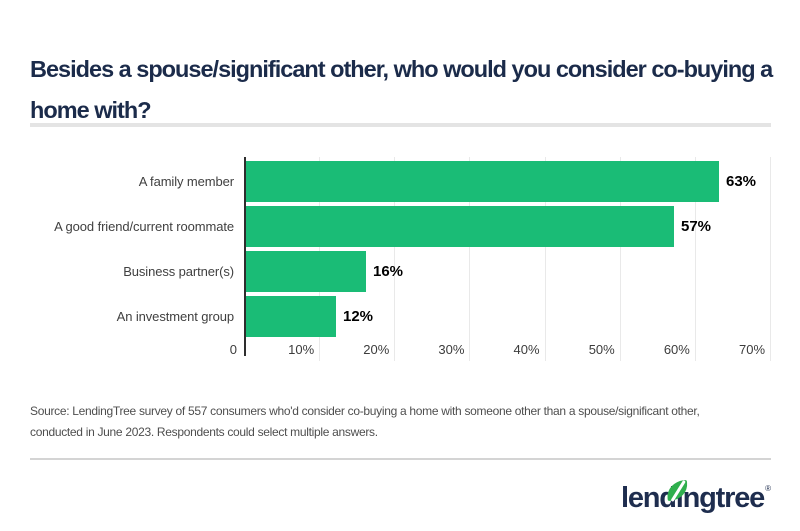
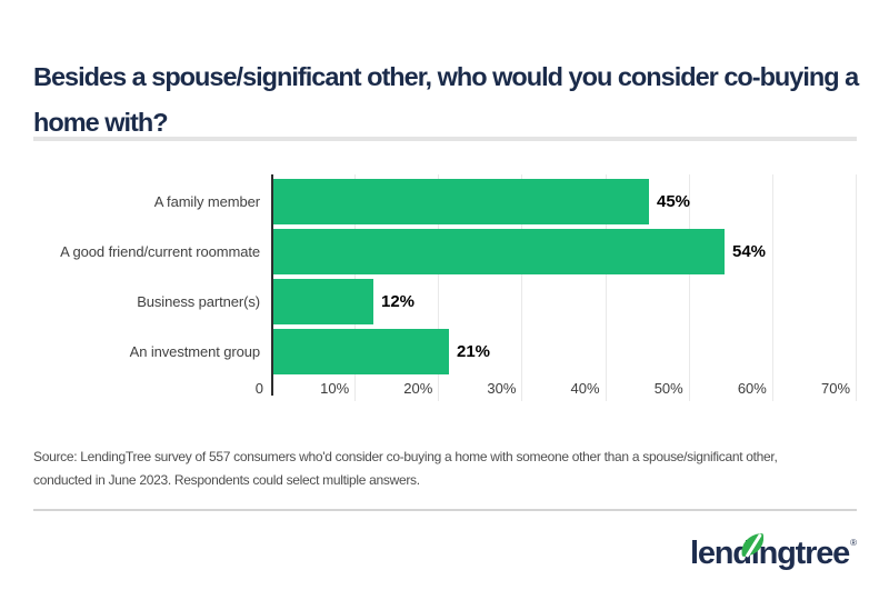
A family member: 63% -> 45%
A good friend/current roommate: 57% -> 54%
Business partner(s): 16% -> 12%
An investment group: 12% -> 21%
